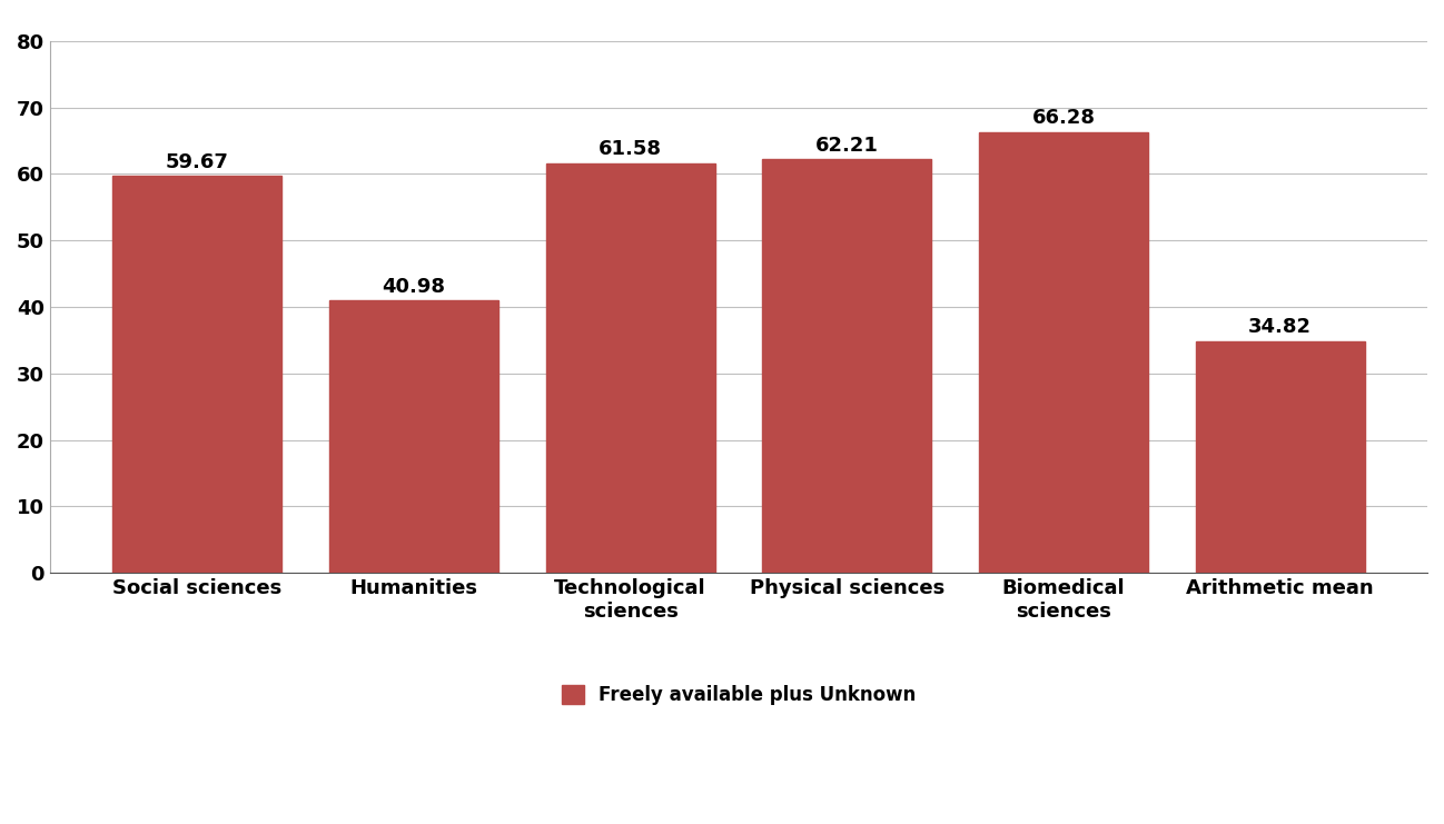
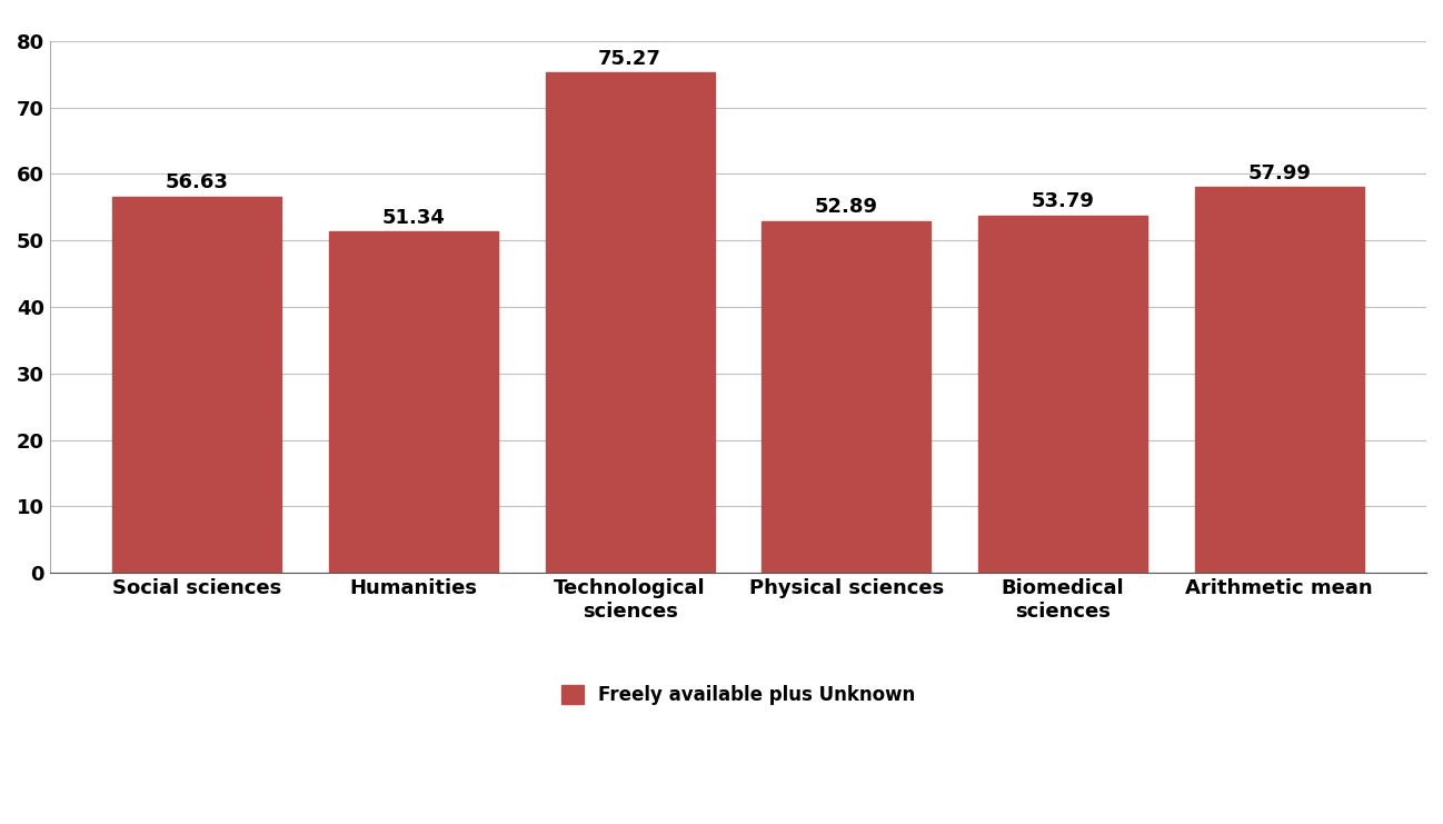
Social sciences: 59.67 -> 56.63
Humanities: 40.98 -> 51.34
Technological sciences: 61.58 -> 75.27
Physical sciences: 62.21 -> 52.89
Biomedical sciences: 66.28 -> 53.79
Arithmetic mean: 34.82 -> 57.99
